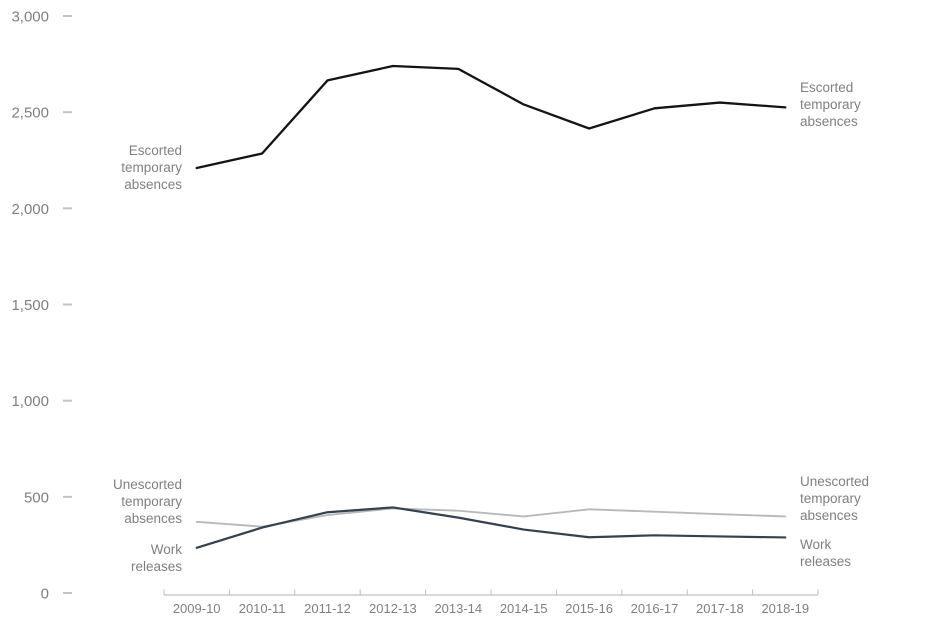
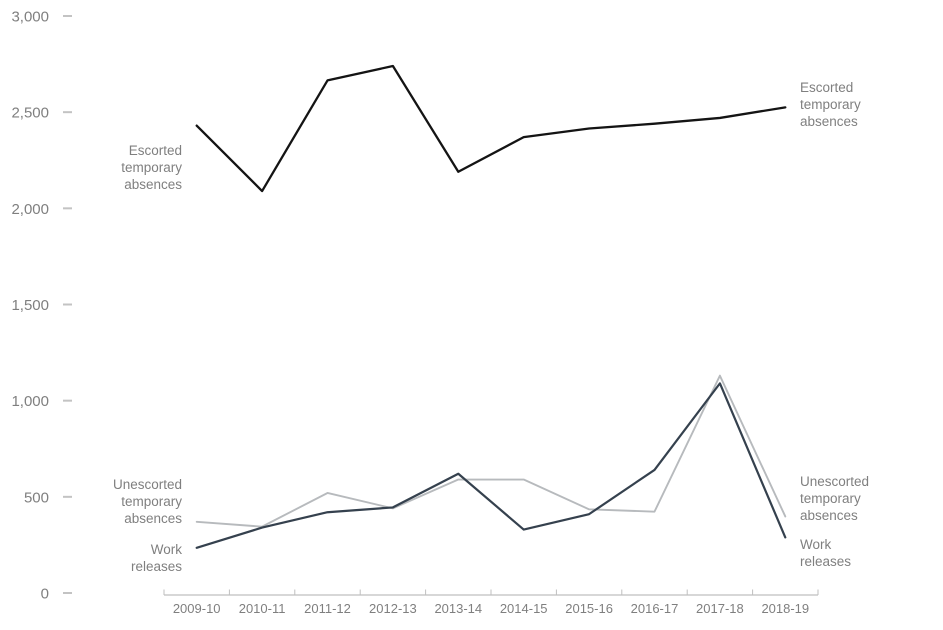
Escorted temporary absences/2009-10: 2210 -> 2430
Escorted temporary absences/2010-11: 2280 -> 2090
Unescorted temporary absences/2011-12: 400 -> 520
Unescorted temporary absences/2013-14: 430 -> 590
Work releases/2013-14: 390 -> 620
Escorted temporary absences/2013-14: 2720 -> 2190
Unescorted temporary absences/2014-15: 400 -> 590
Escorted temporary absences/2014-15: 2540 -> 2370
Work releases/2015-16: 290 -> 410
Work releases/2016-17: 300 -> 640
Escorted temporary absences/2016-17: 2520 -> 2440
Unescorted temporary absences/2017-18: 410 -> 1130
Work releases/2017-18: 290 -> 1090
Escorted temporary absences/2017-18: 2550 -> 2470
